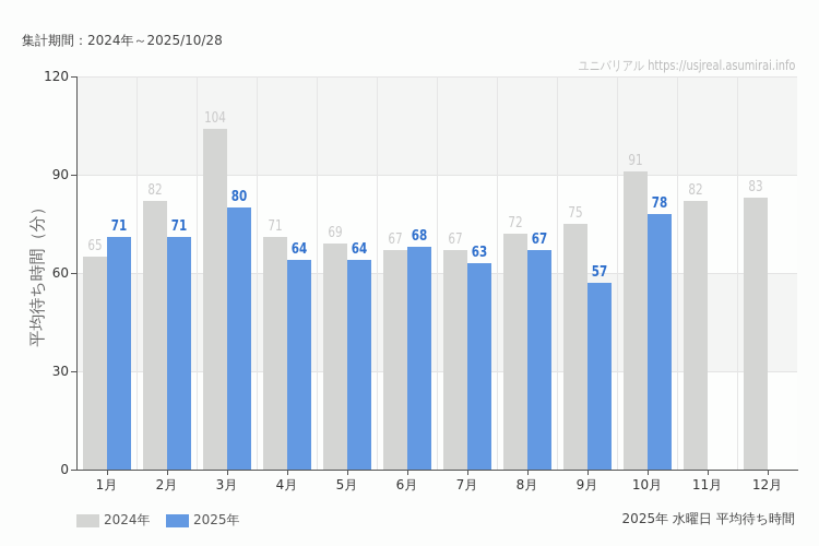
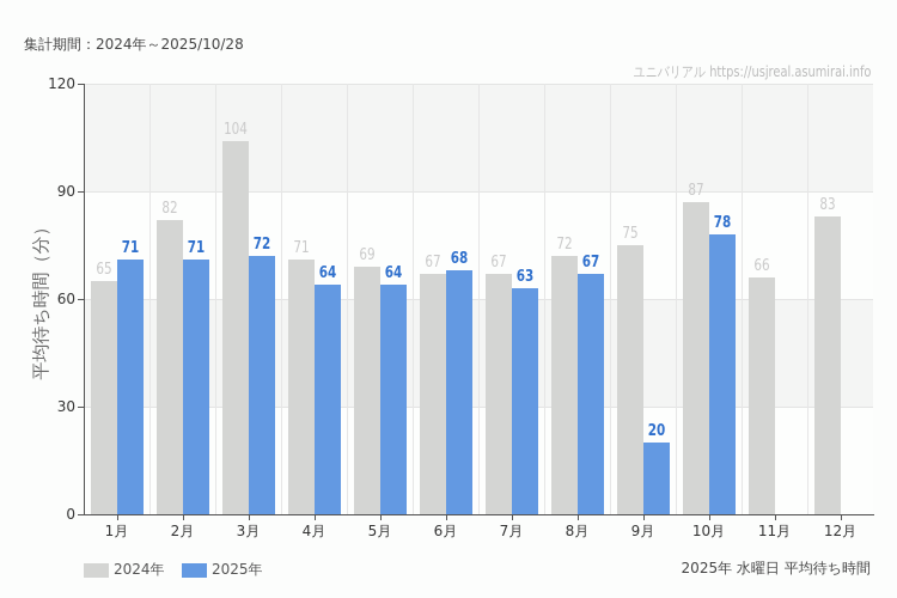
2025年/3月: 80 -> 72
2025年/9月: 57 -> 20
2024年/10月: 91 -> 87
2024年/11月: 82 -> 66
